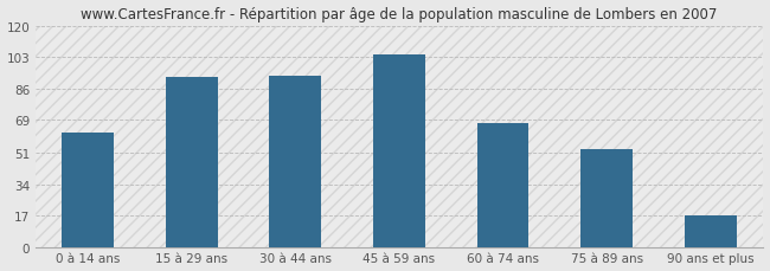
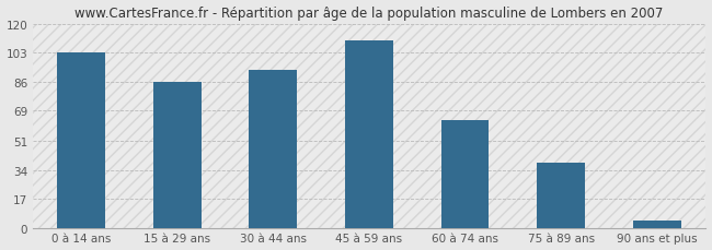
0 à 14 ans: 62 -> 103
15 à 29 ans: 92 -> 86
45 à 59 ans: 104 -> 110
60 à 74 ans: 67 -> 63
75 à 89 ans: 53 -> 38
90 ans et plus: 17 -> 4
